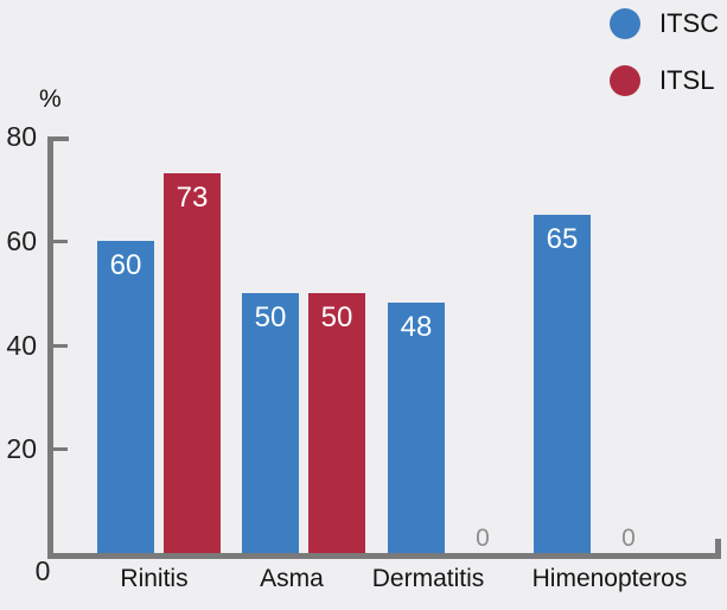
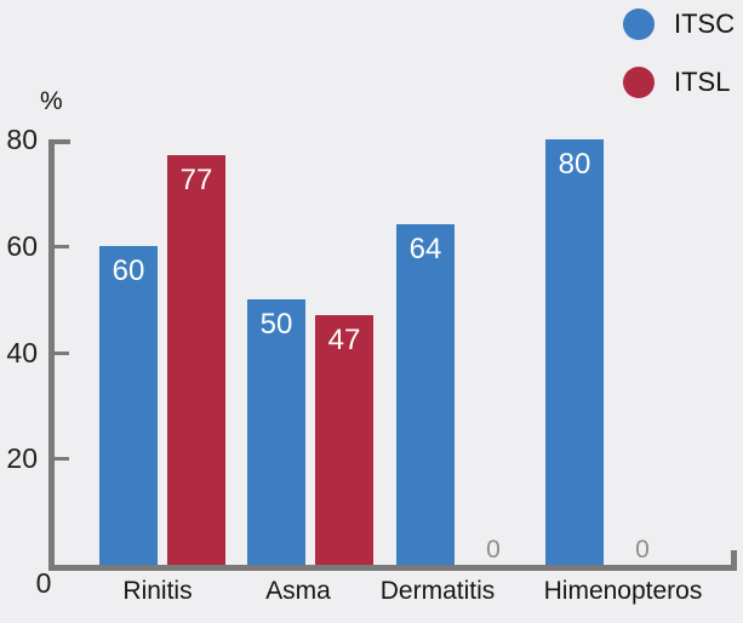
ITSL/Rinitis: 73 -> 77
ITSL/Asma: 50 -> 47
ITSC/Dermatitis: 48 -> 64
ITSC/Himenopteros: 65 -> 80
